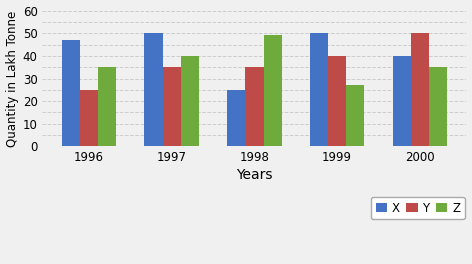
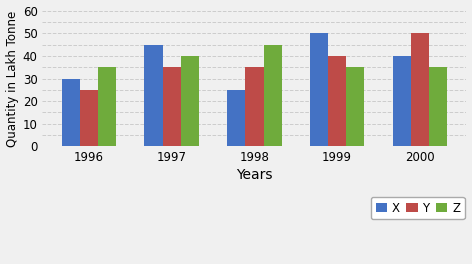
X/1996: 47 -> 30
X/1997: 50 -> 45
Z/1998: 49 -> 45
Z/1999: 27 -> 35
